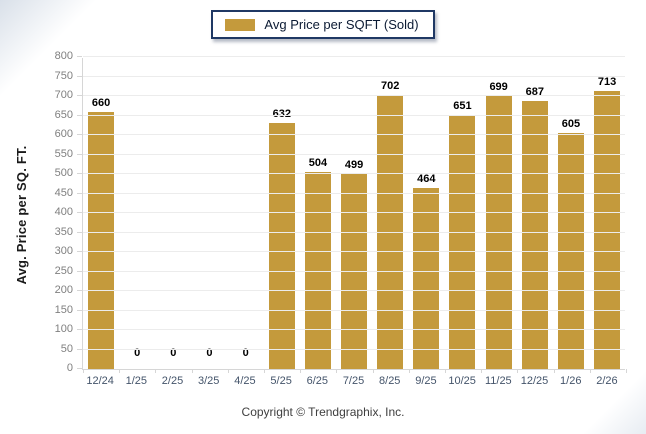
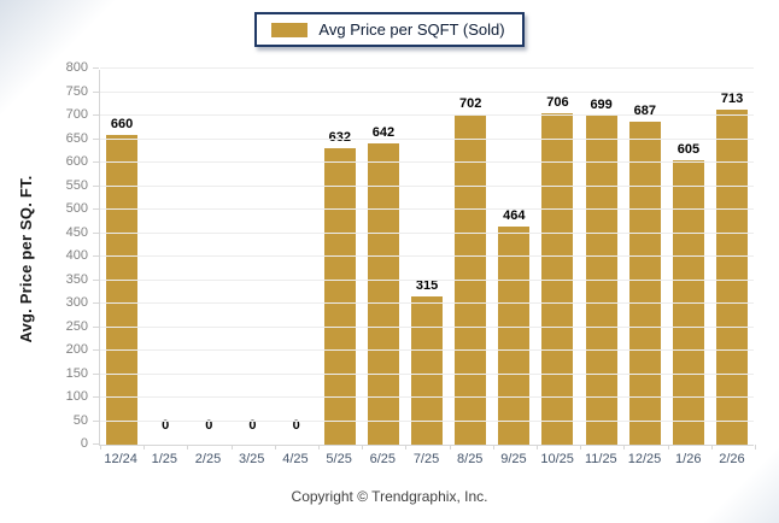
6/25: 504 -> 642
7/25: 499 -> 315
10/25: 651 -> 706
